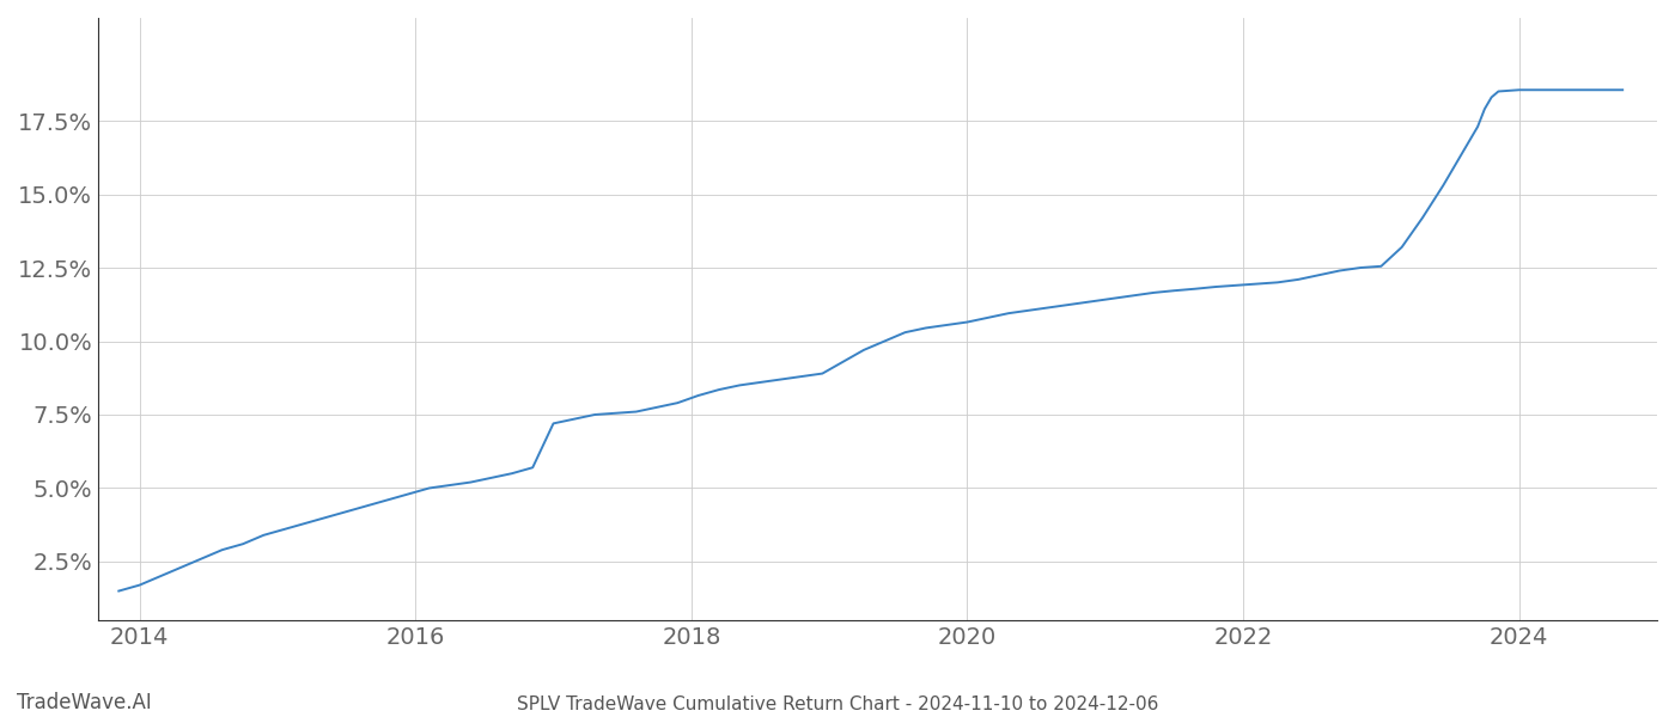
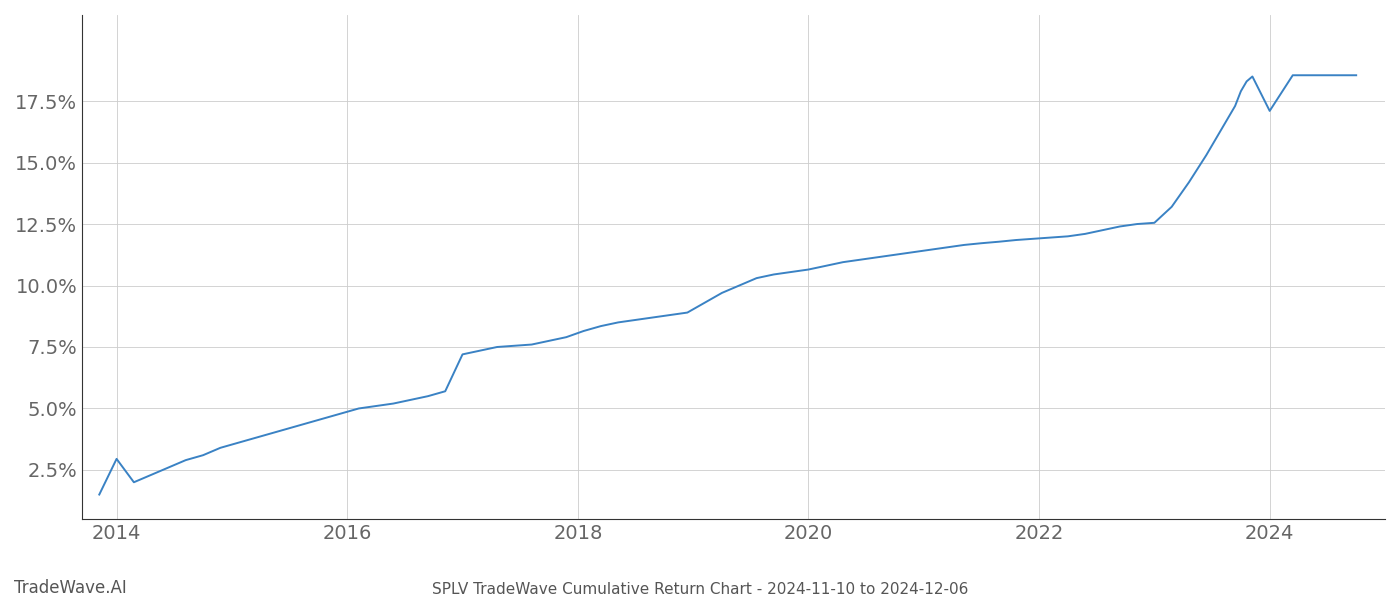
2014: 1.70% -> 2.95%
2024: 18.55% -> 17.10%
